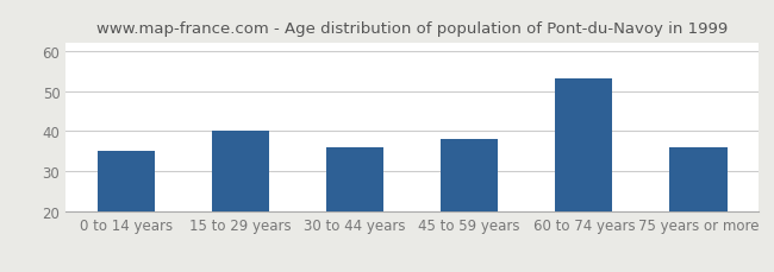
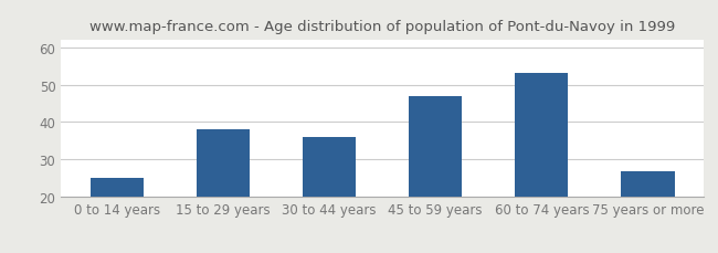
0 to 14 years: 35 -> 25
15 to 29 years: 40 -> 38
45 to 59 years: 38 -> 47
75 years or more: 36 -> 27
